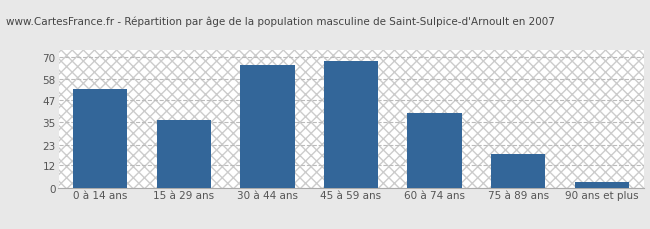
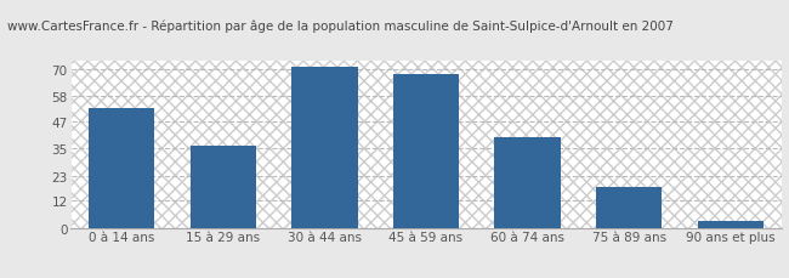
30 à 44 ans: 66 -> 71
